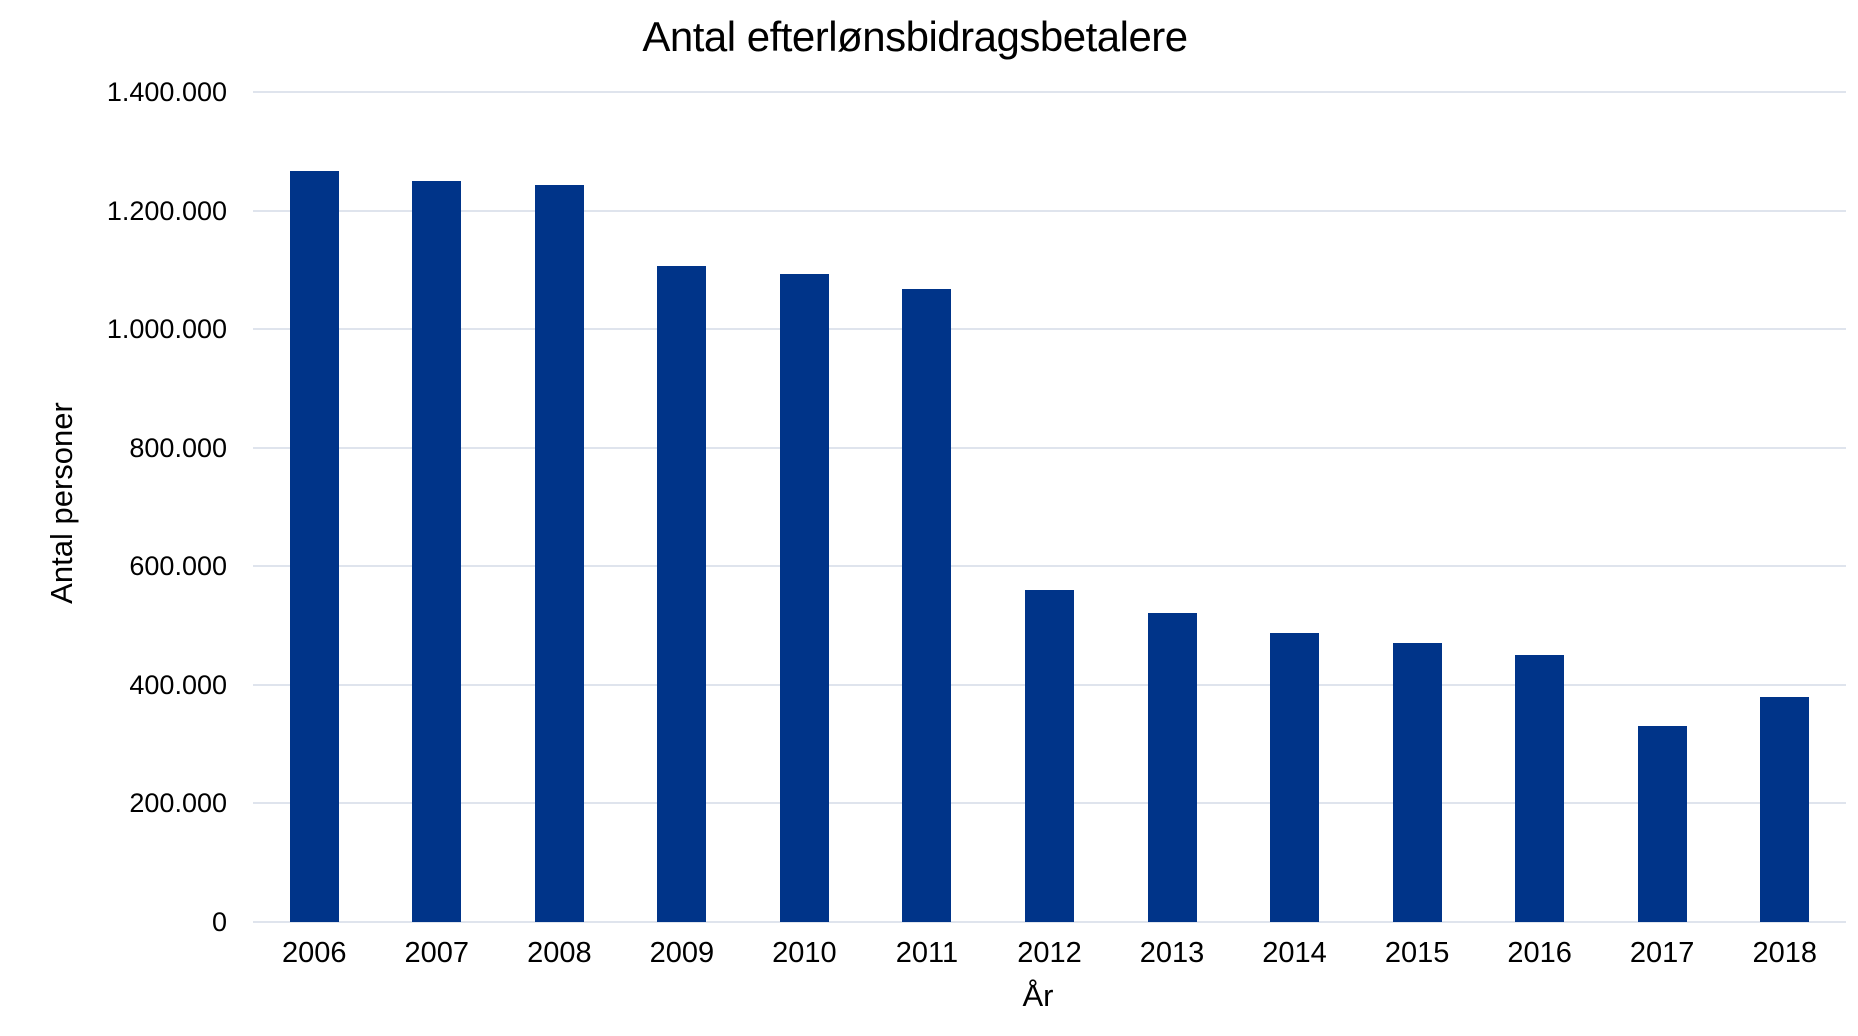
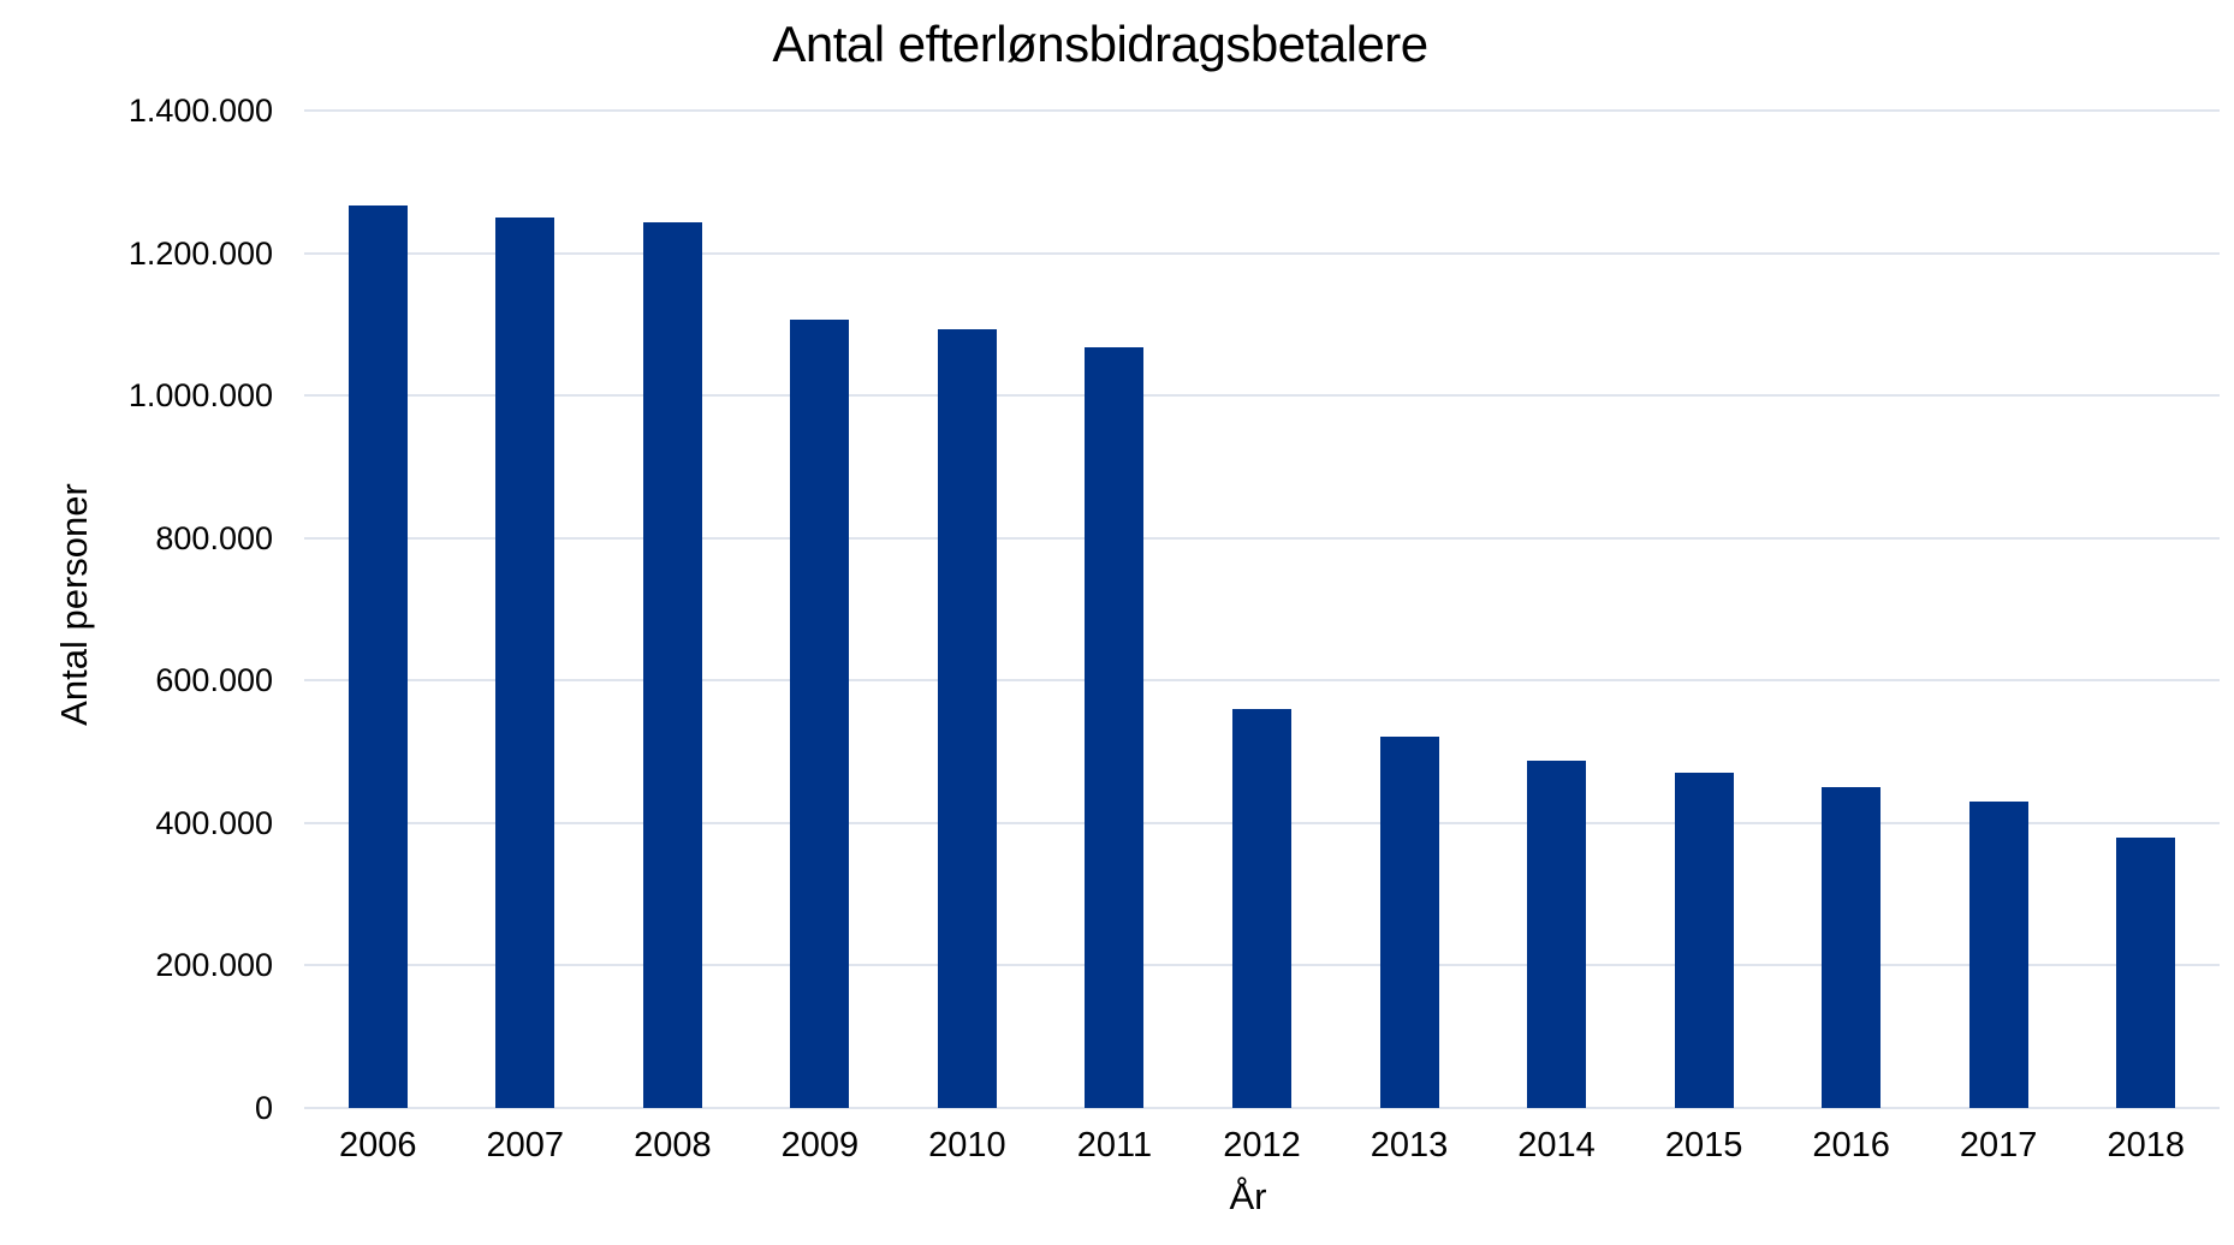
2017: 330000 -> 430000
